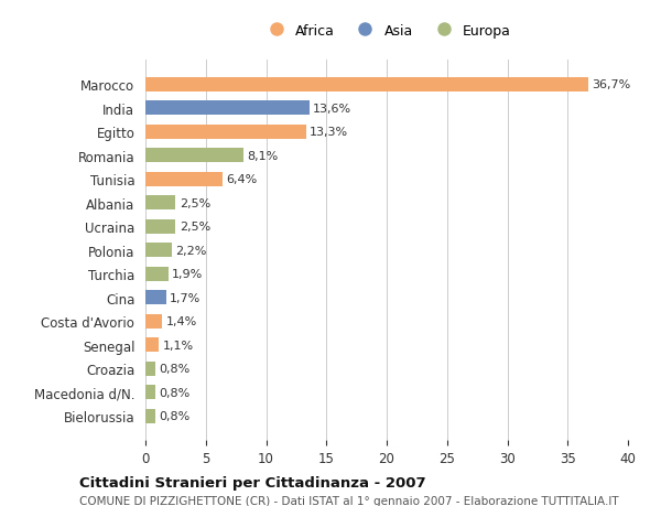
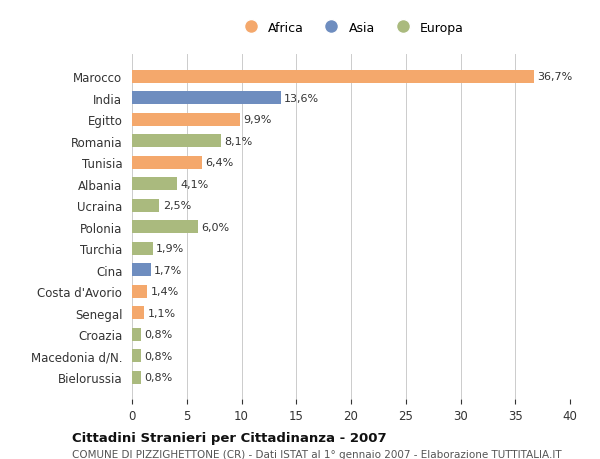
Egitto: 13,3% -> 9,9%
Albania: 2,5% -> 4,1%
Polonia: 2,2% -> 6,0%
